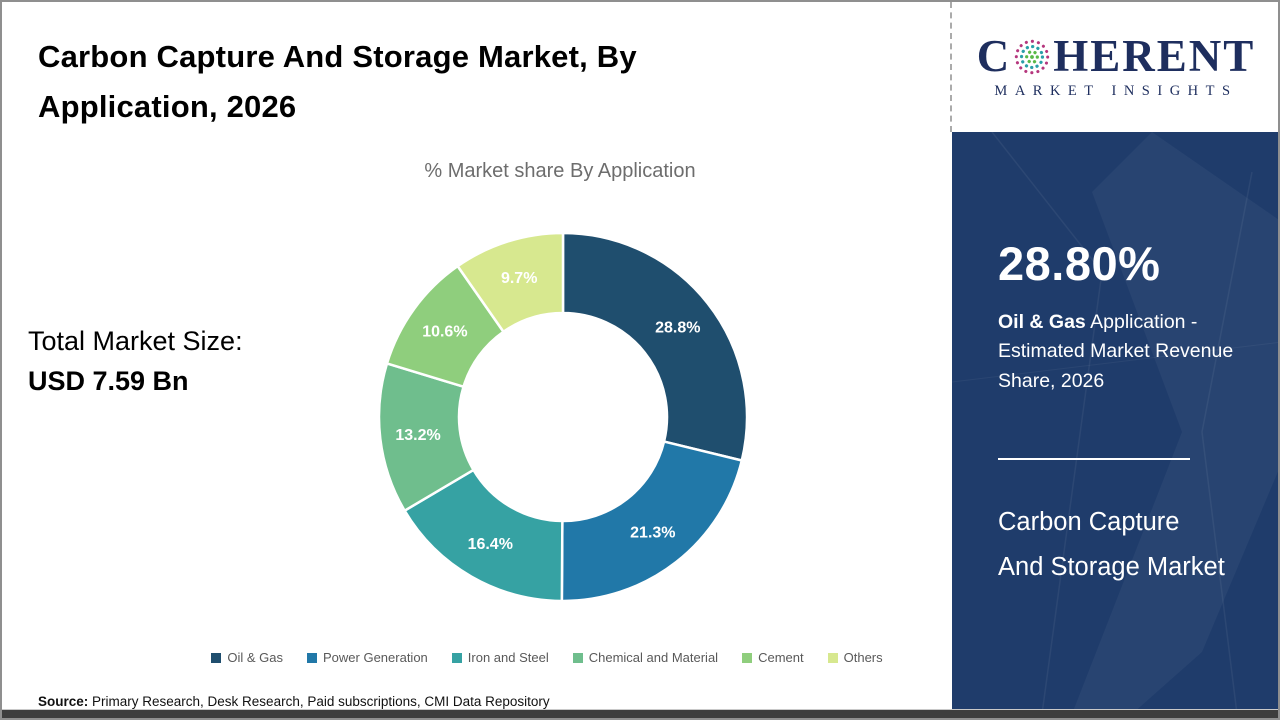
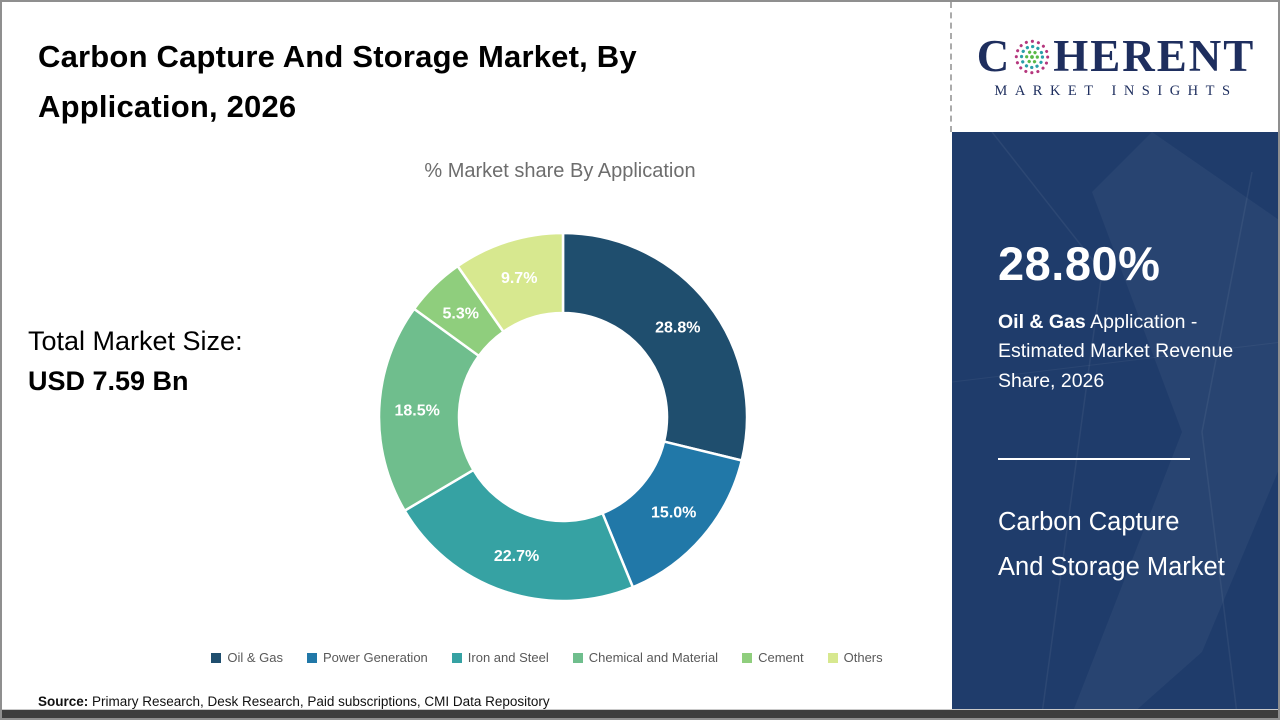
Power Generation: 21.3% -> 15.0%
Iron and Steel: 16.4% -> 22.7%
Chemical and Material: 13.2% -> 18.5%
Cement: 10.6% -> 5.3%
